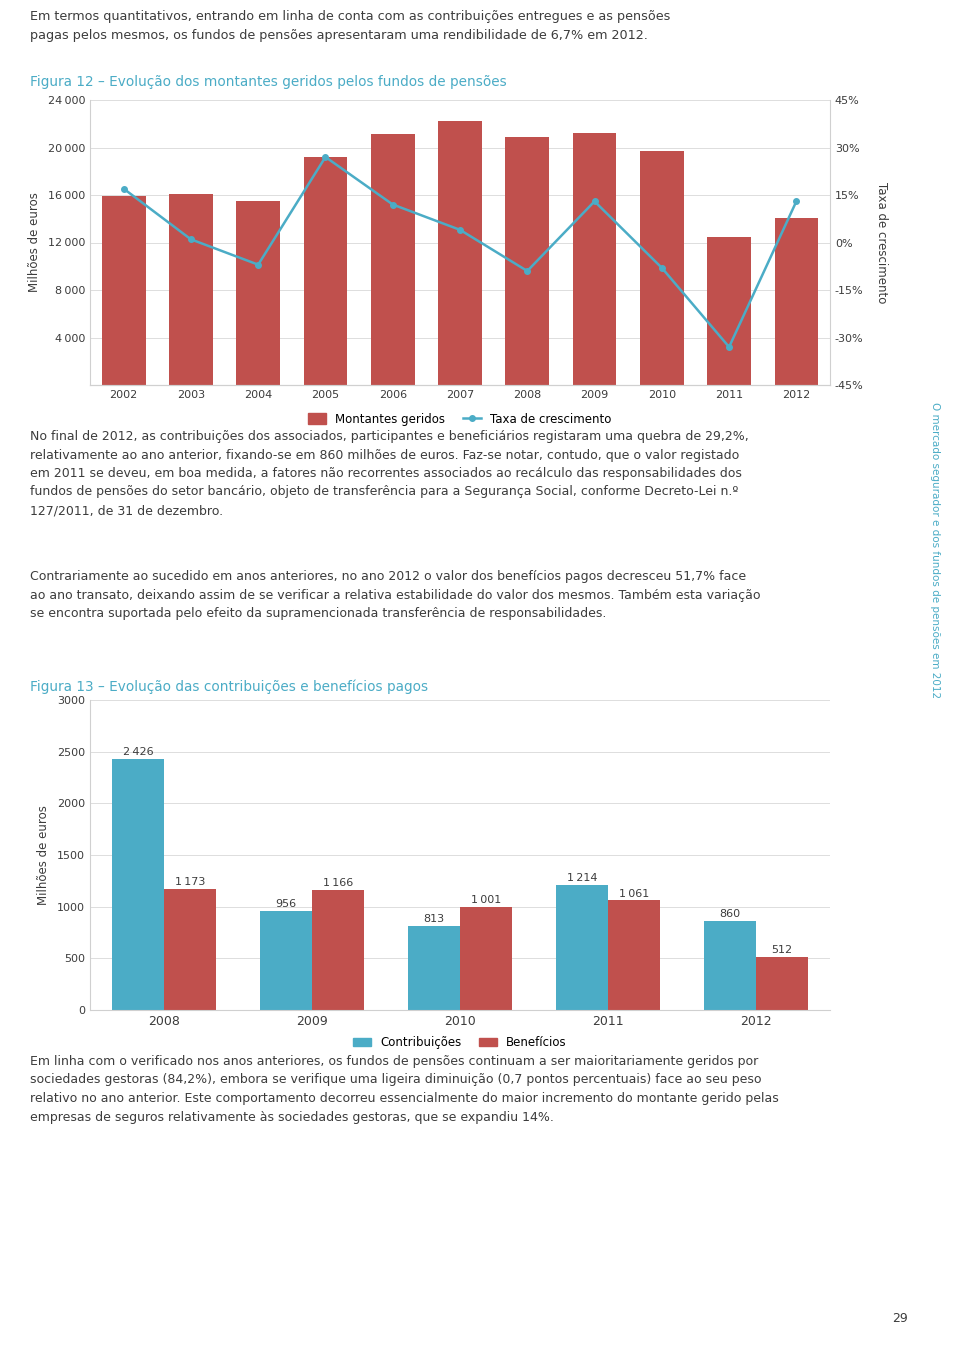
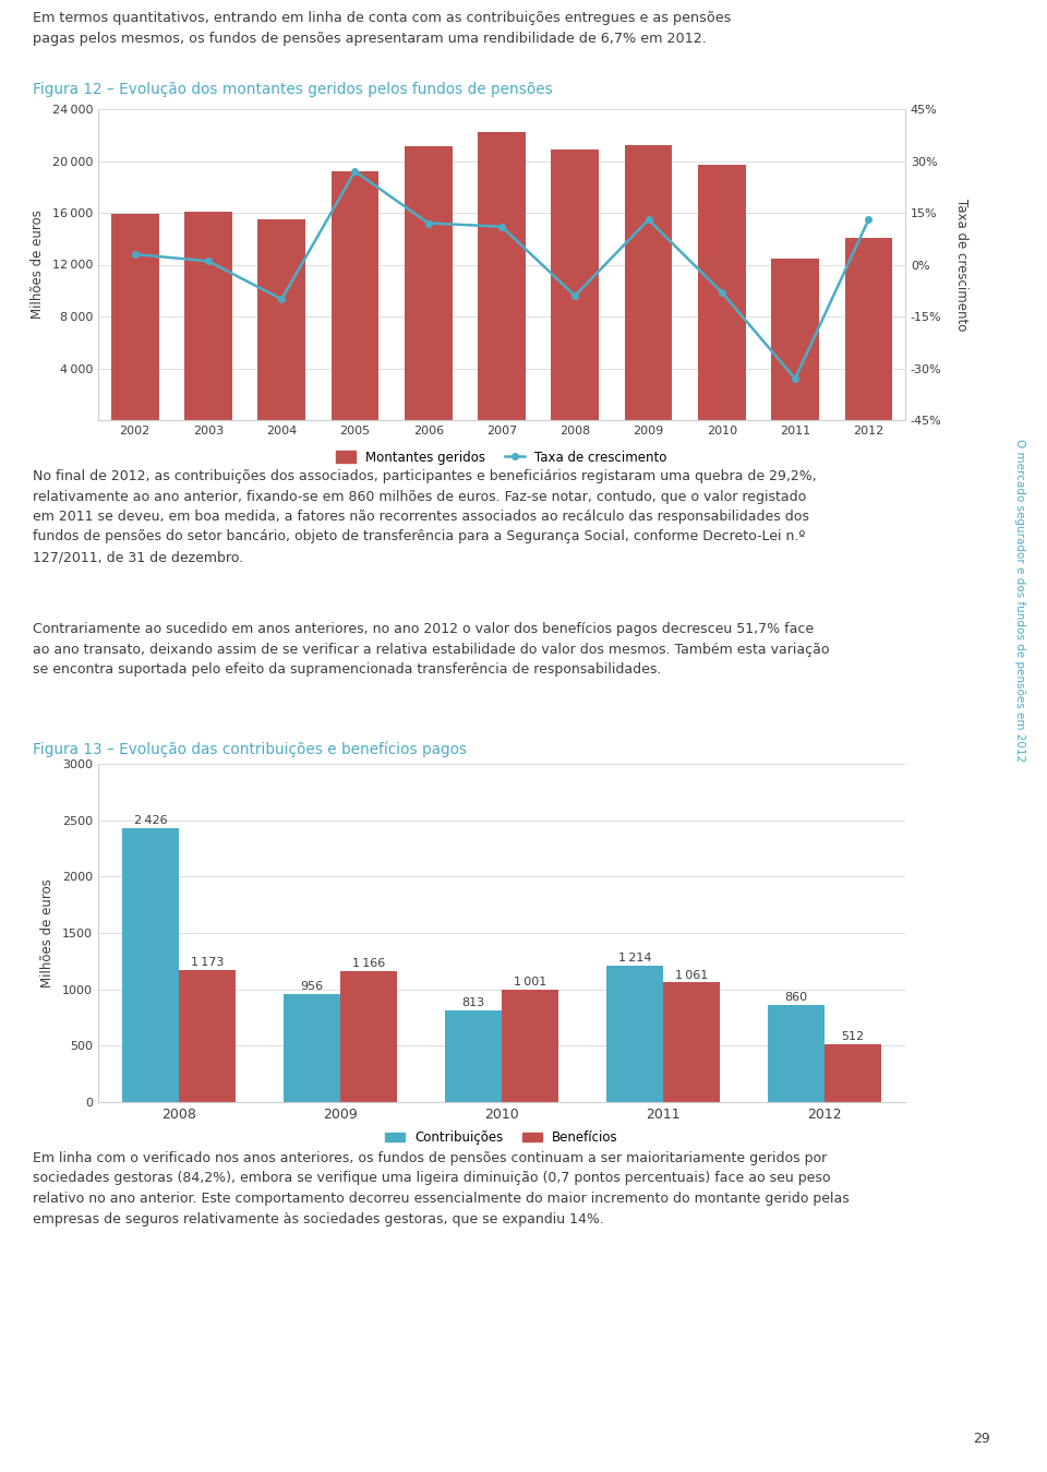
Taxa de crescimento/2002: 17% -> 3%
Taxa de crescimento/2004: -7% -> -10%
Taxa de crescimento/2007: 4% -> 11%
